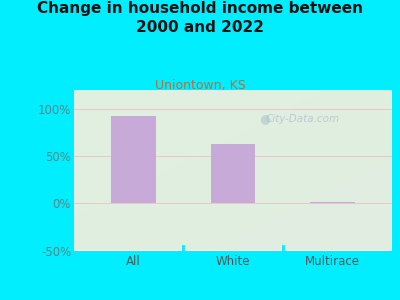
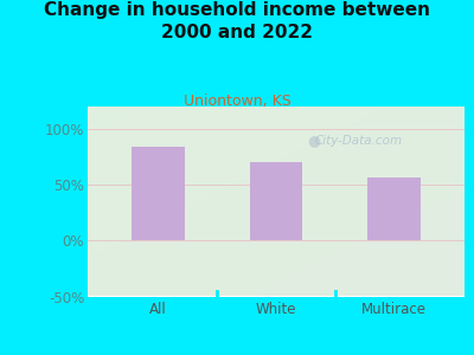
All: 92% -> 84%
White: 63% -> 70%
Multirace: 1% -> 56%
